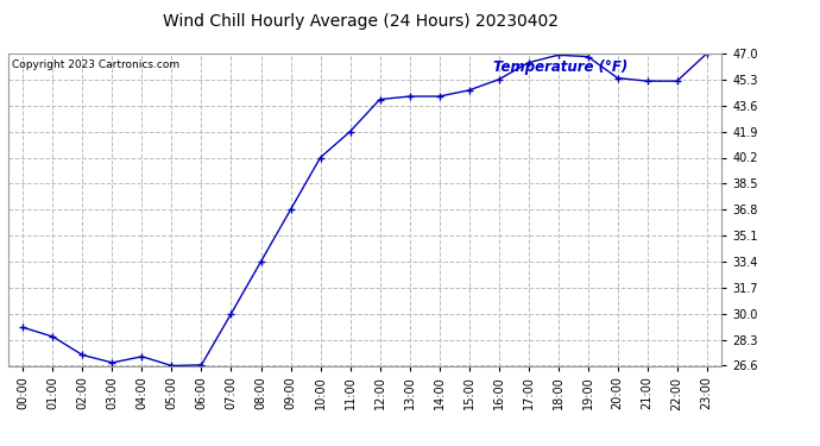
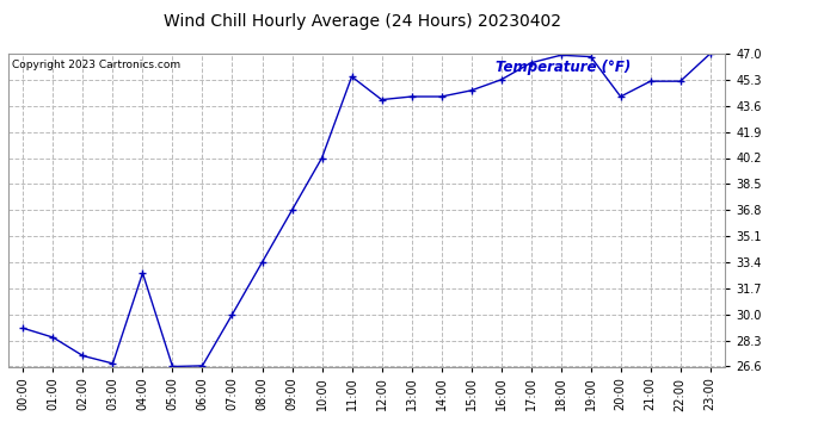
04:00: 27.2 -> 32.7
11:00: 41.9 -> 45.5
20:00: 45.4 -> 44.2
